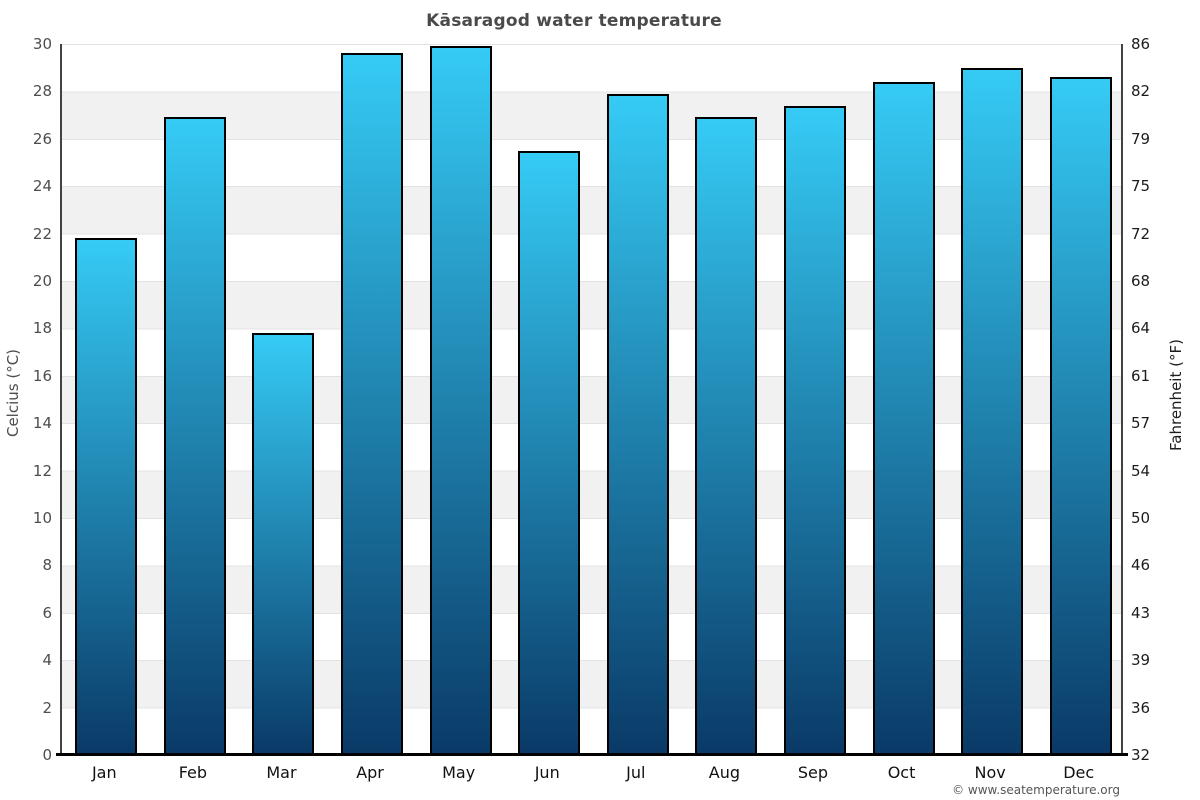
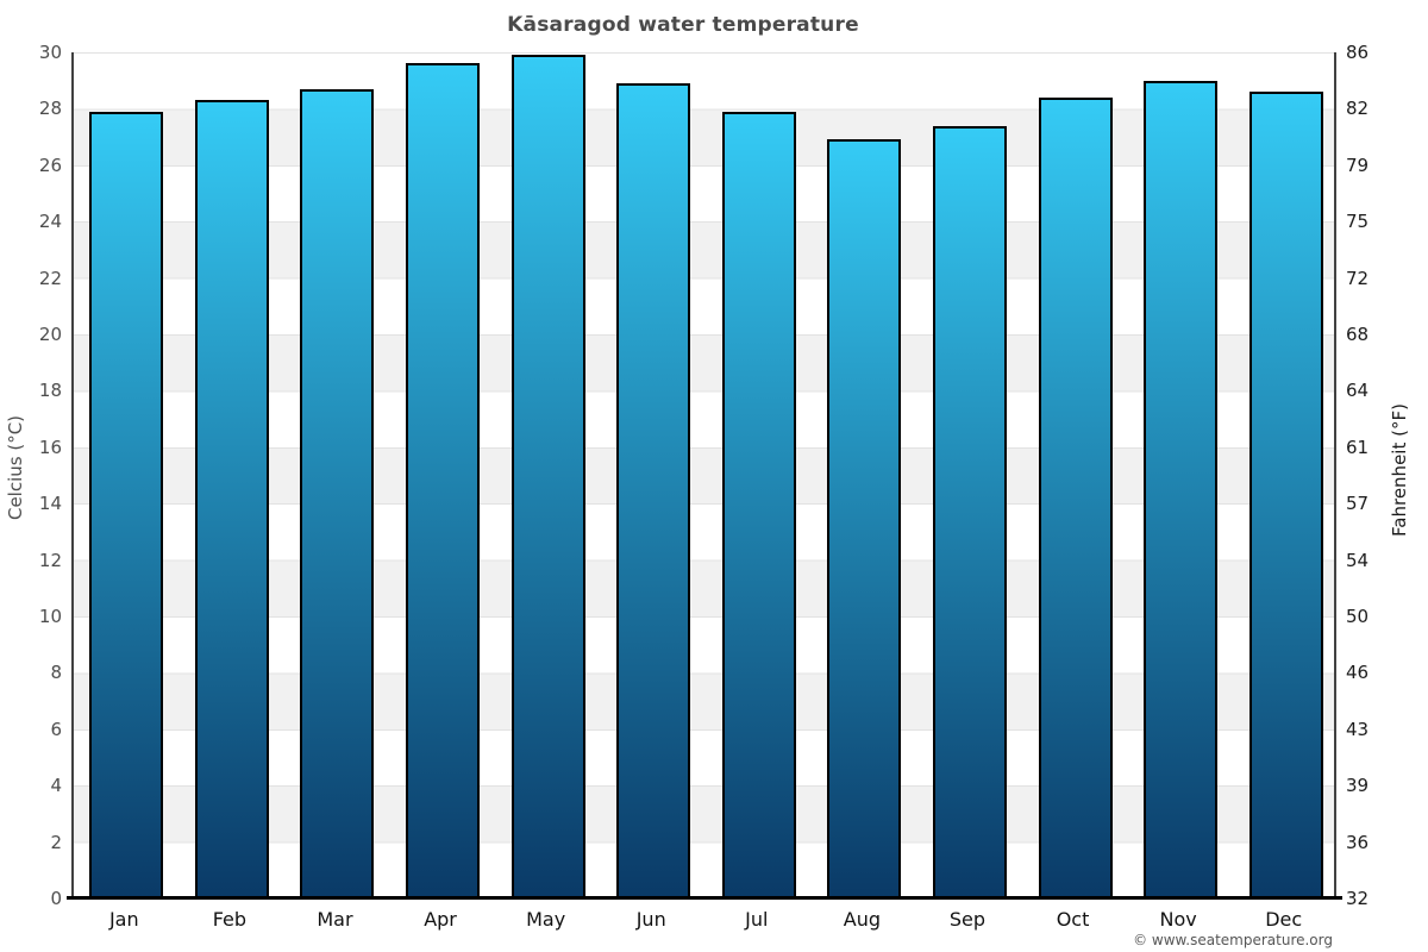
Jan: 21.8 -> 27.9
Feb: 26.9 -> 28.3
Mar: 17.8 -> 28.7
Jun: 25.5 -> 28.9
